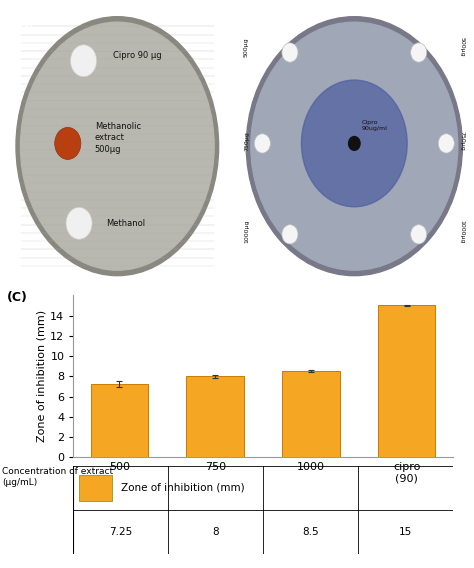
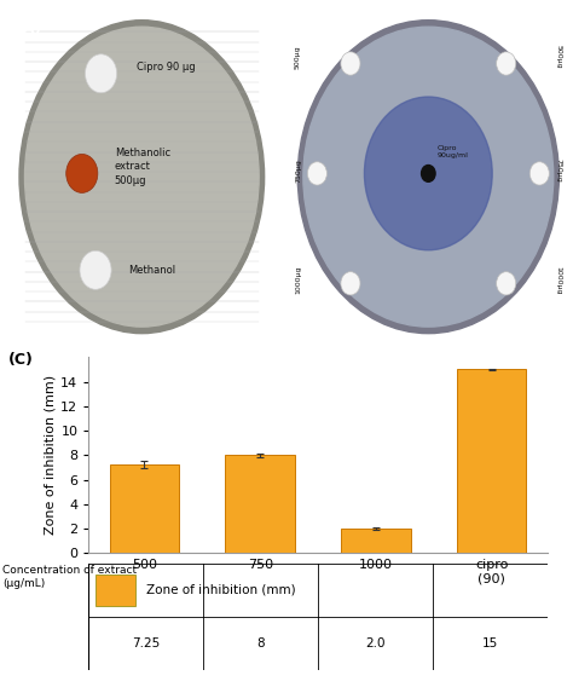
1000: 8.5 -> 2.0
